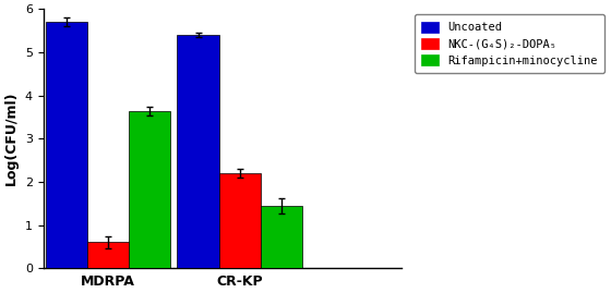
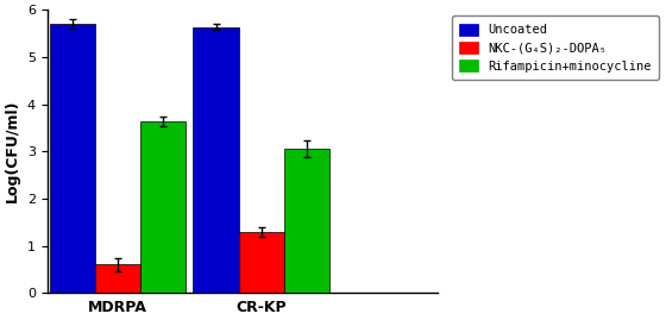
Uncoated/CR-KP: 5.40 -> 5.63
NKC-(G₄S)₂-DOPA₅/CR-KP: 2.2 -> 1.3
Rifampicin+minocycline/CR-KP: 1.45 -> 3.05
